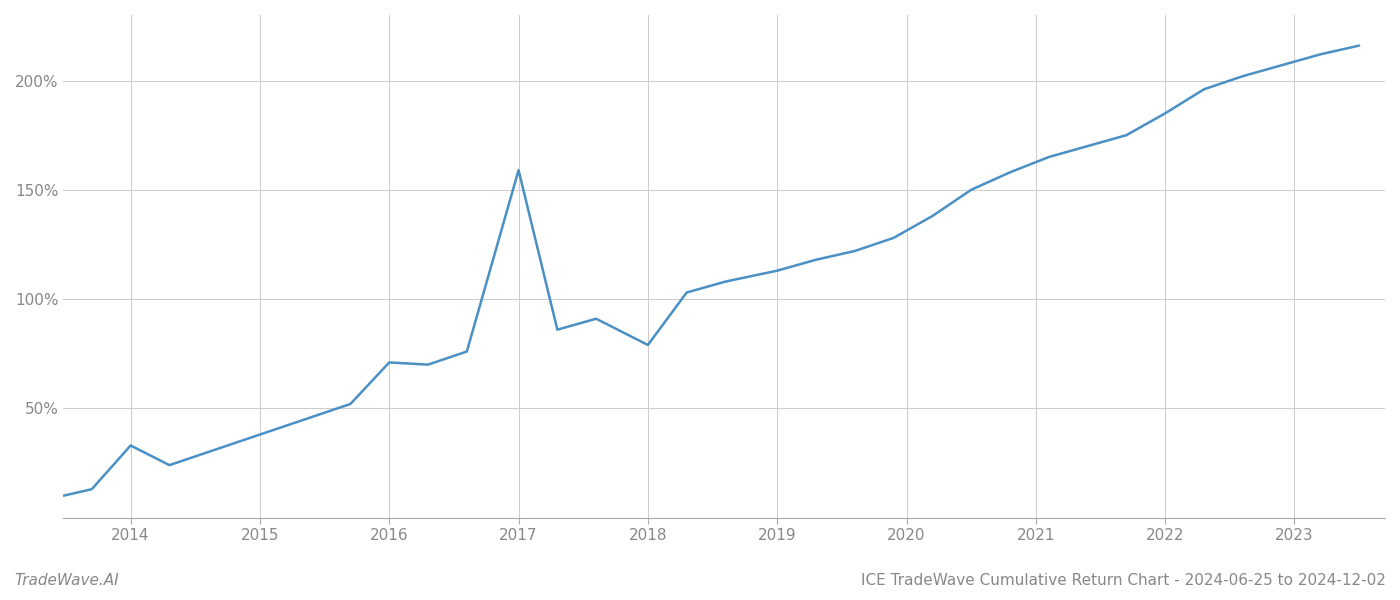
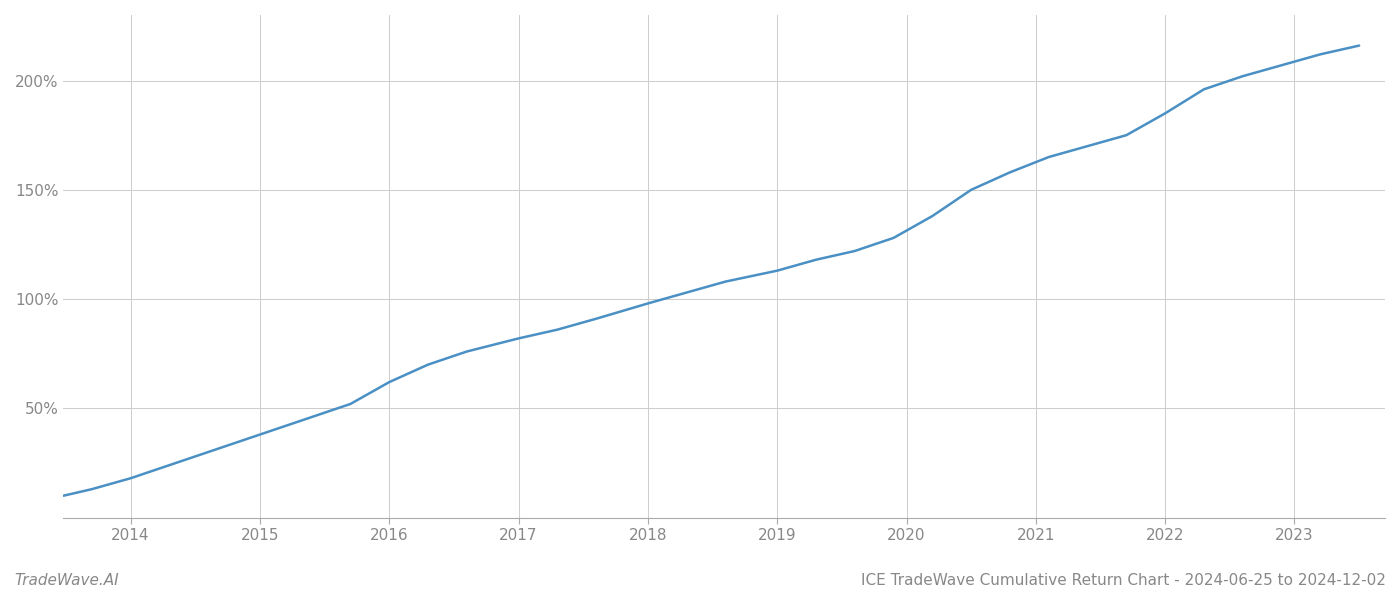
2014: 33% -> 18%
2016: 71% -> 62%
2017: 159% -> 82%
2018: 79% -> 98%
